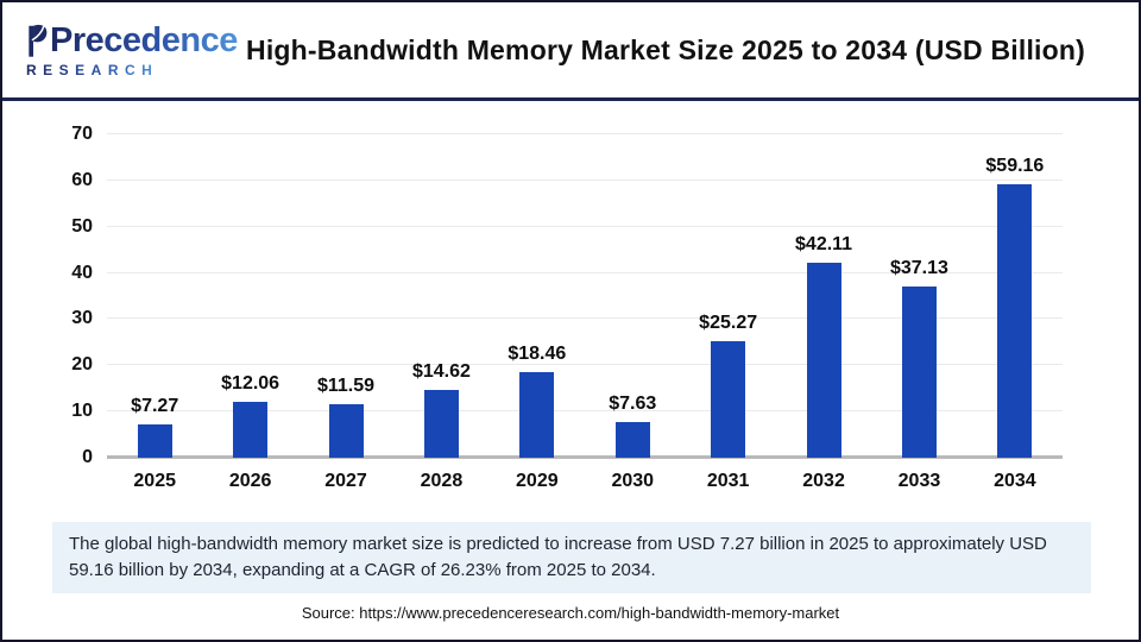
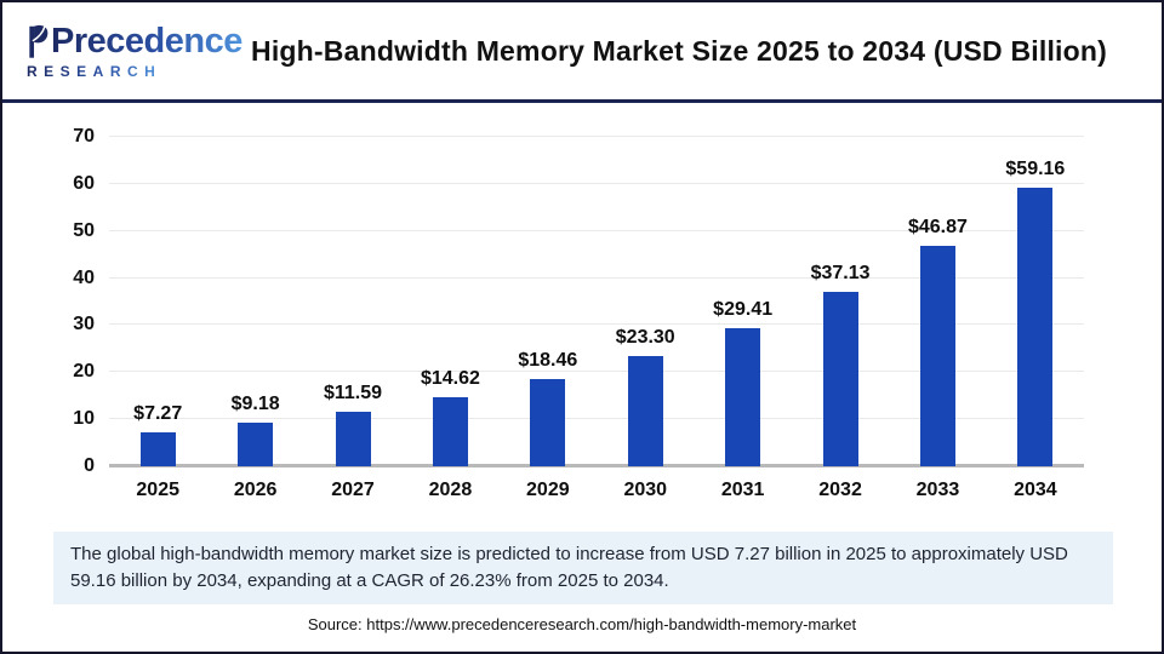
2026: $12.06 -> $9.18
2030: $7.63 -> $23.30
2031: $25.27 -> $29.41
2032: $42.11 -> $37.13
2033: $37.13 -> $46.87
